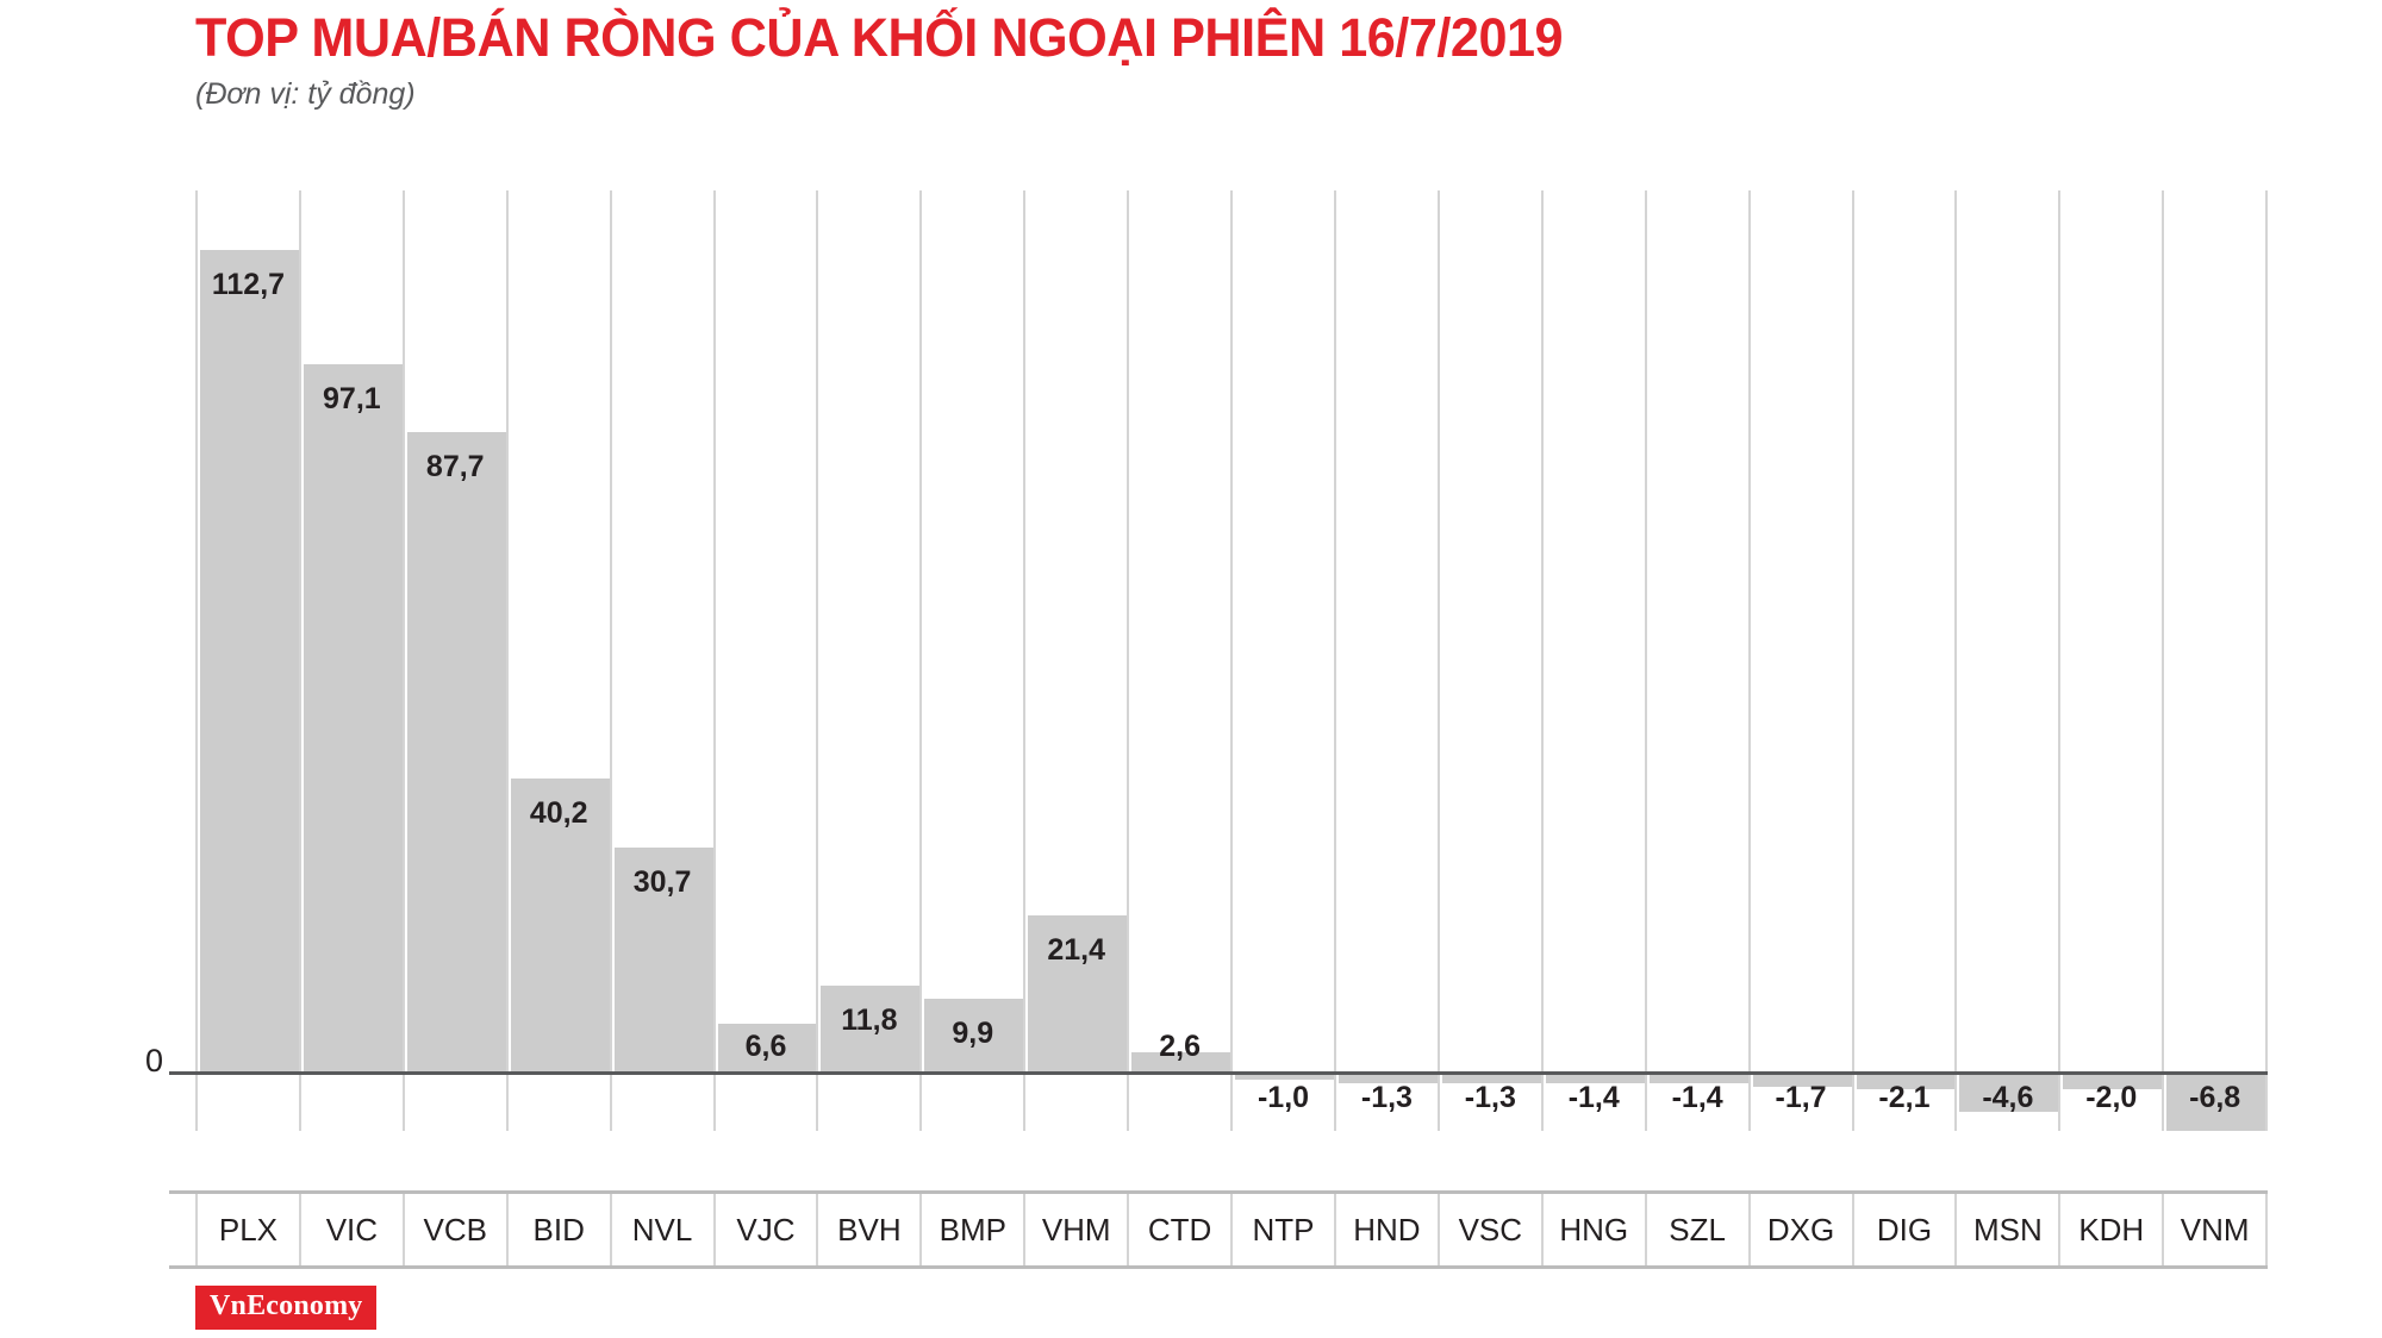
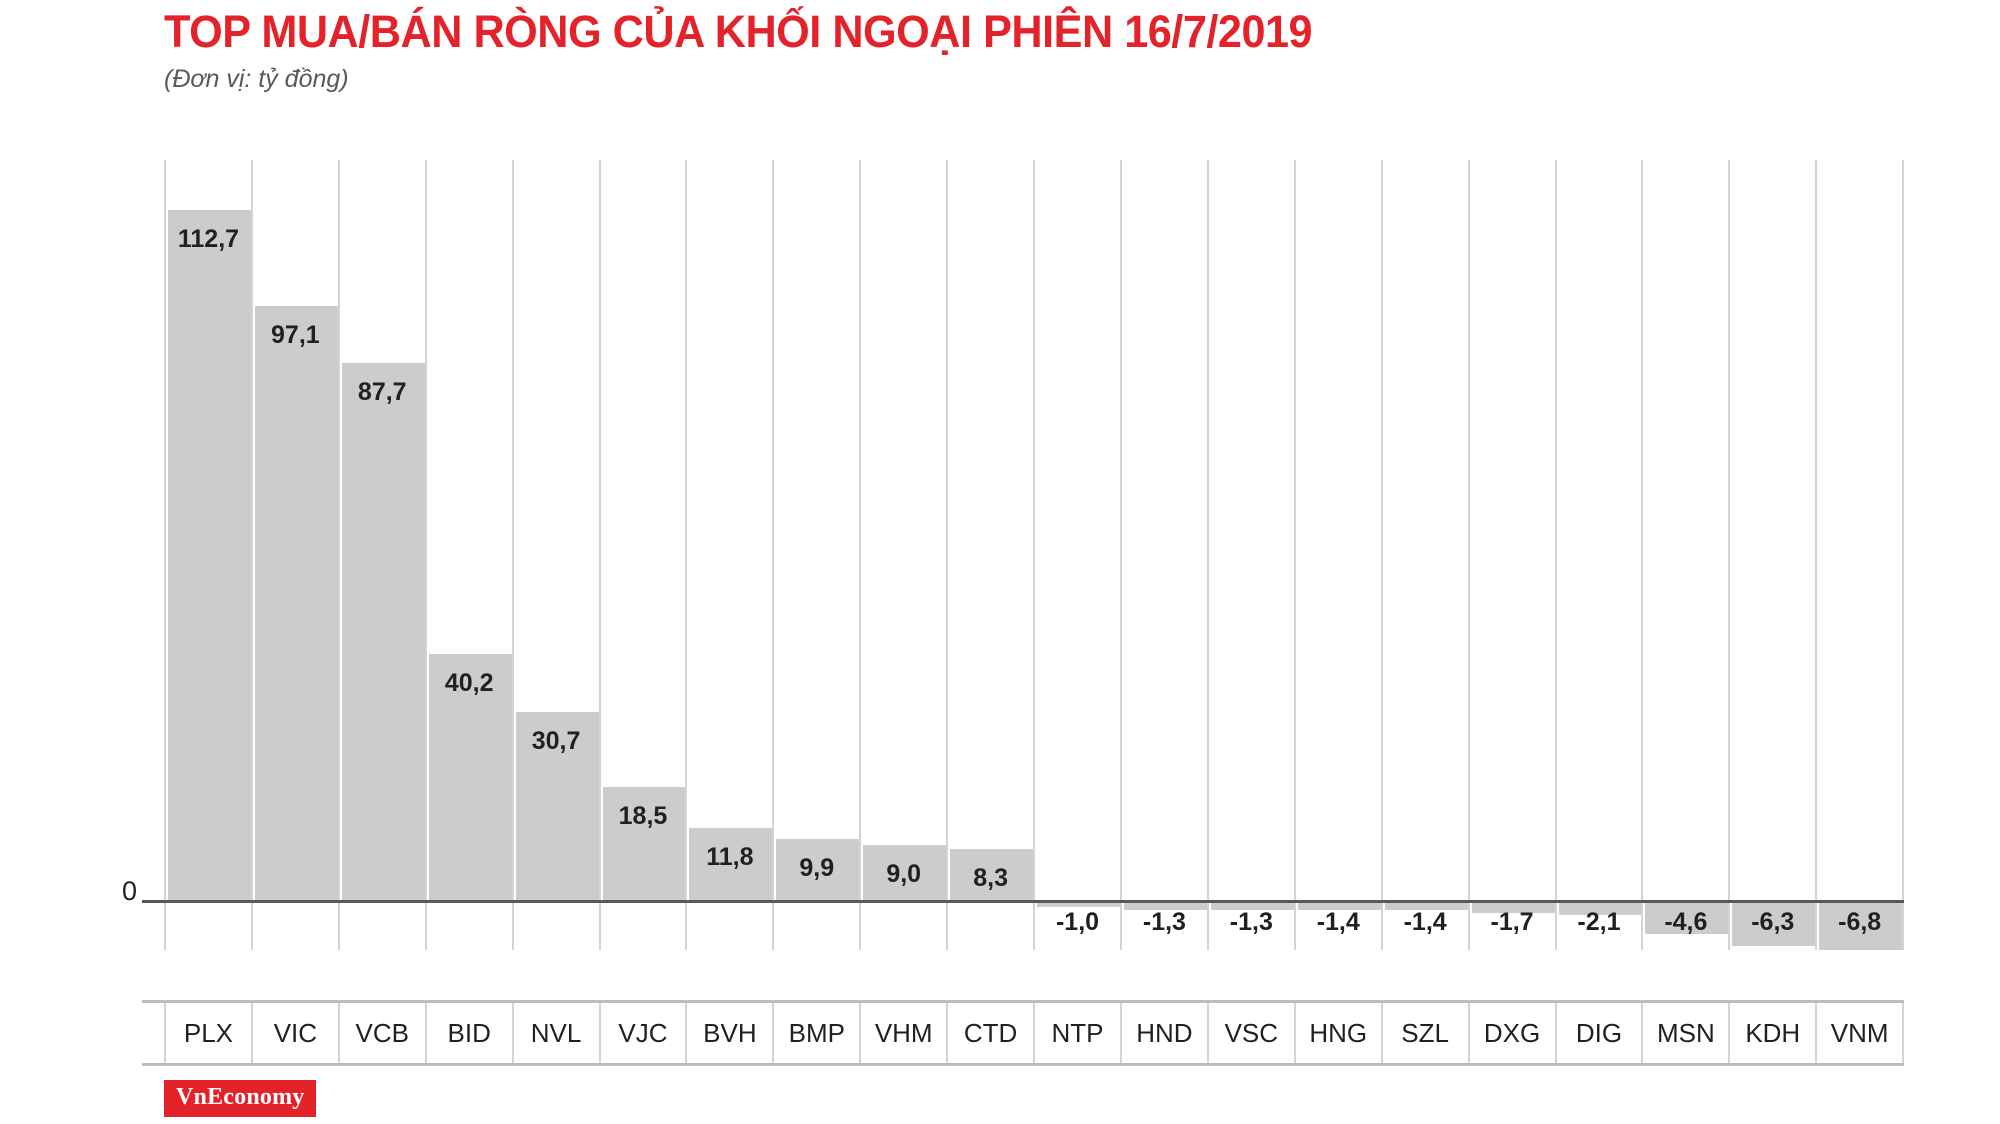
VJC: 6,6 -> 18,5
VHM: 21,4 -> 9,0
CTD: 2,6 -> 8,3
KDH: -2,0 -> -6,3
